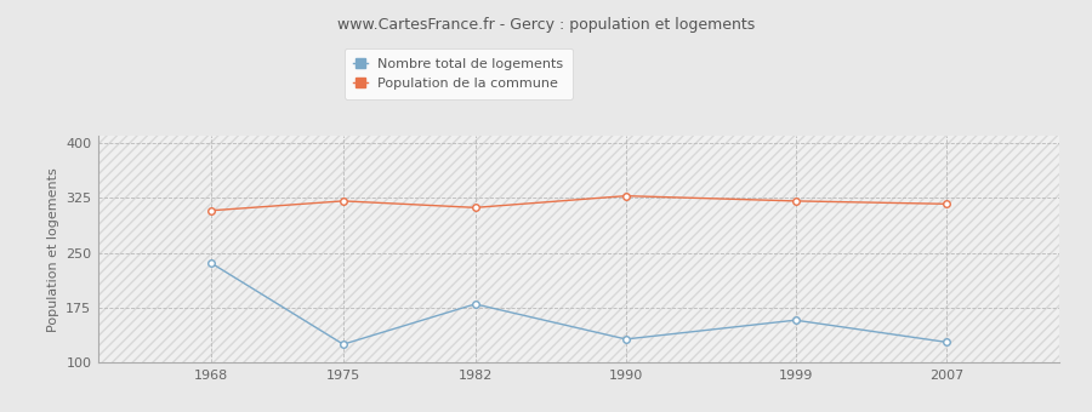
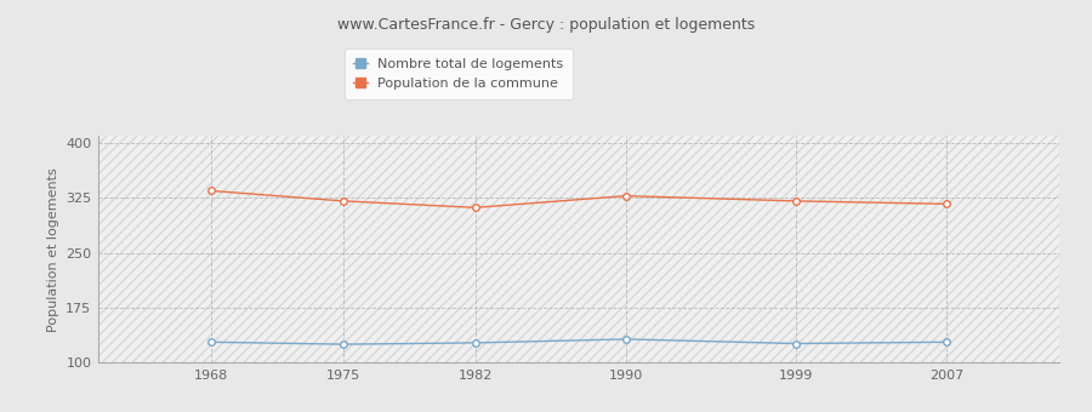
Population de la commune/1968: 308 -> 335
Nombre total de logements/1968: 236 -> 128
Nombre total de logements/1982: 180 -> 127
Nombre total de logements/1999: 158 -> 126
